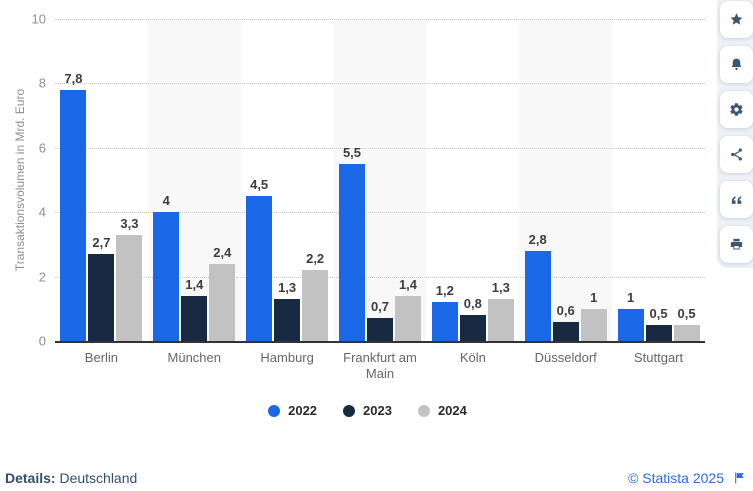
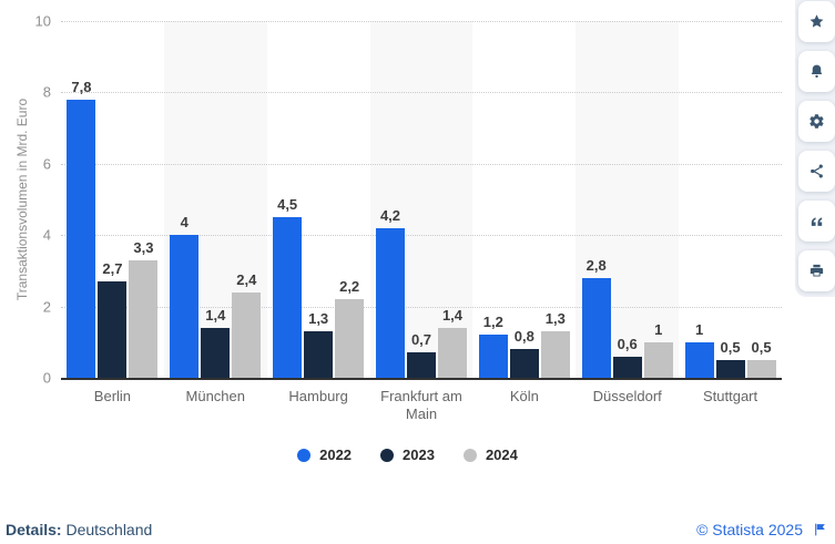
2022/Frankfurt am Main: 5,5 -> 4,2
